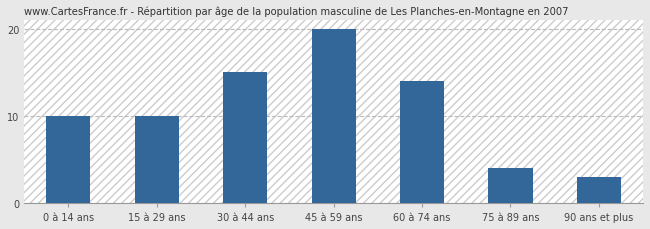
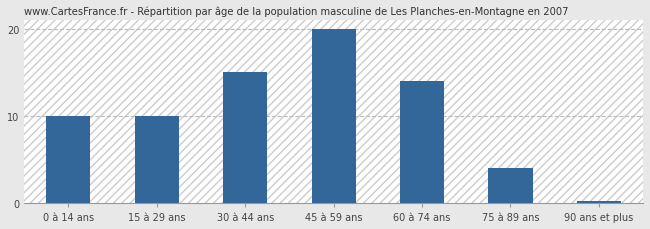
90 ans et plus: 3.0 -> 0.2
